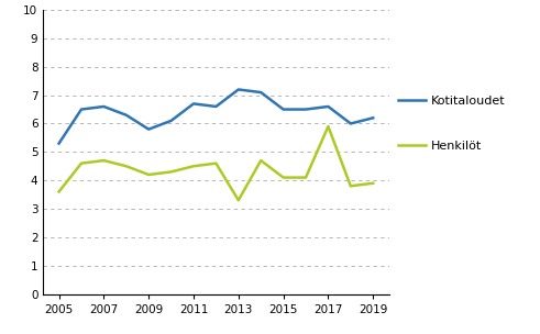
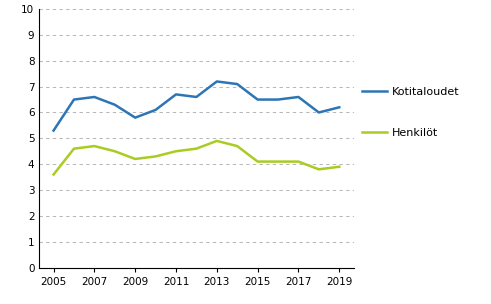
Henkilöt/2013: 3.3 -> 4.9
Henkilöt/2017: 5.9 -> 4.1
